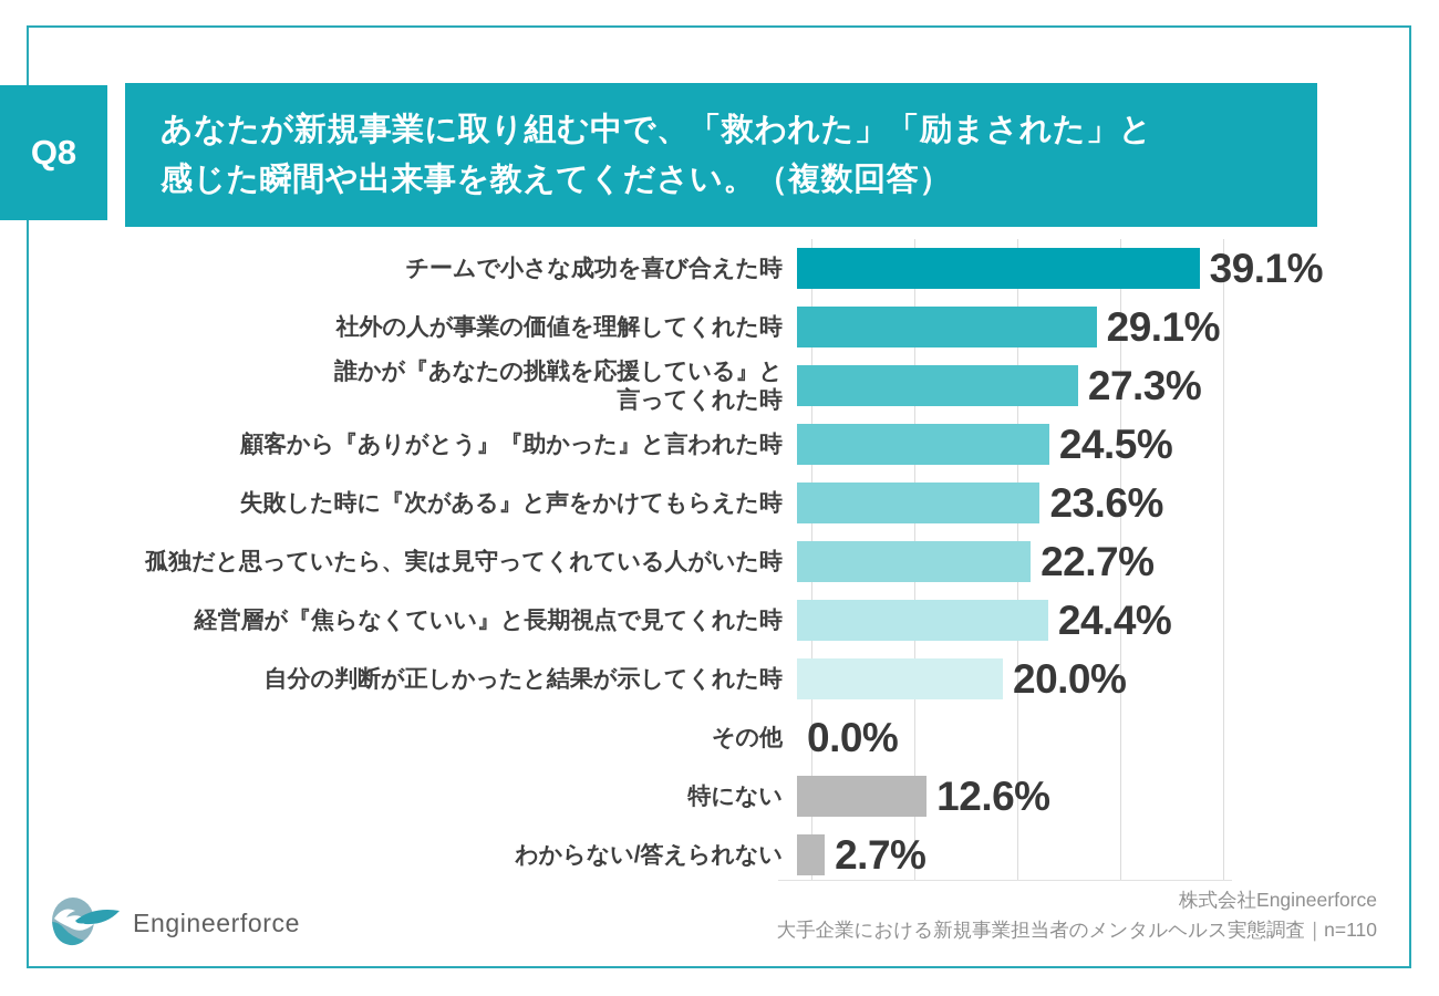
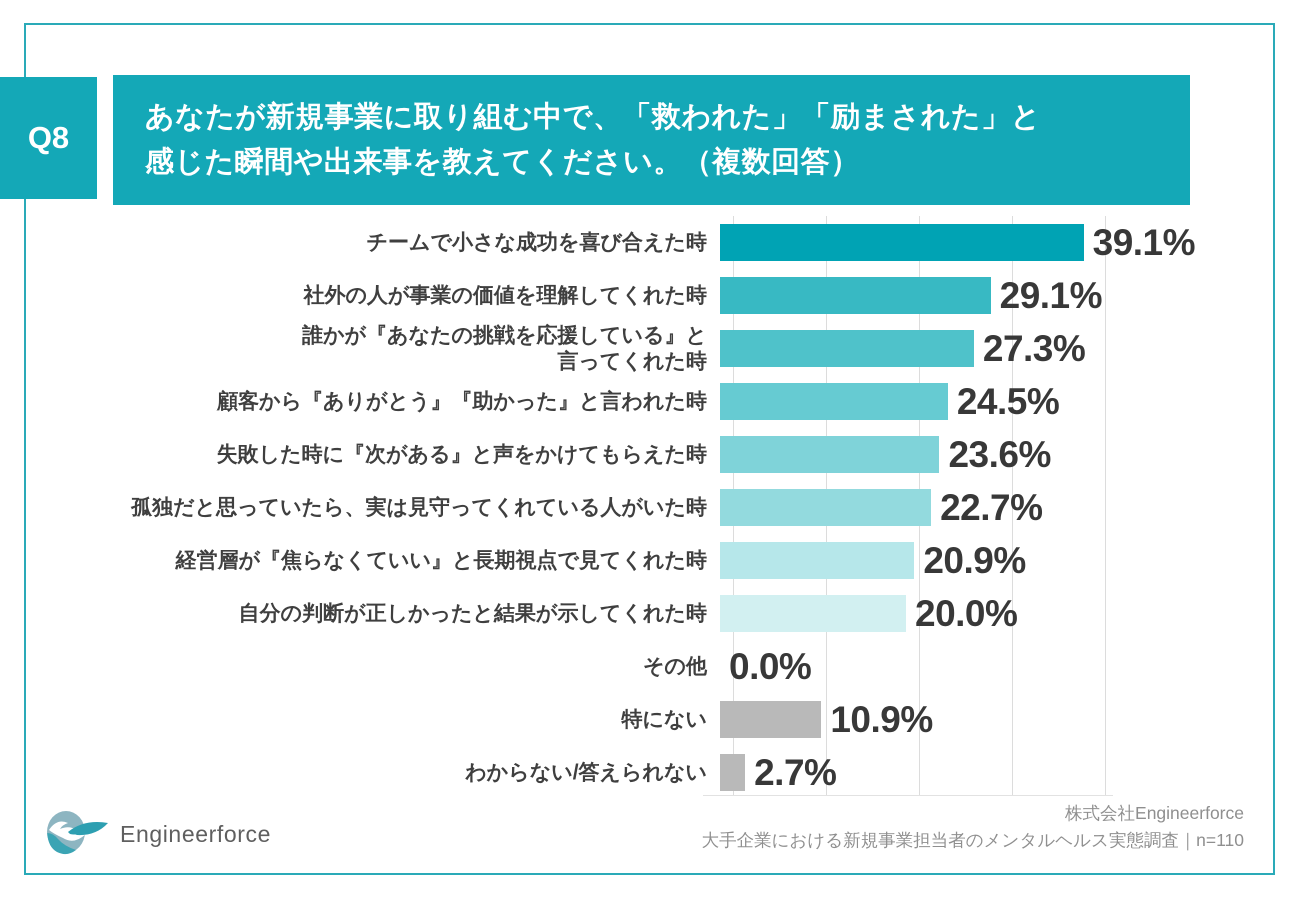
経営層が『焦らなくていい』と長期視点で見てくれた時: 24.4% -> 20.9%
特にない: 12.6% -> 10.9%
